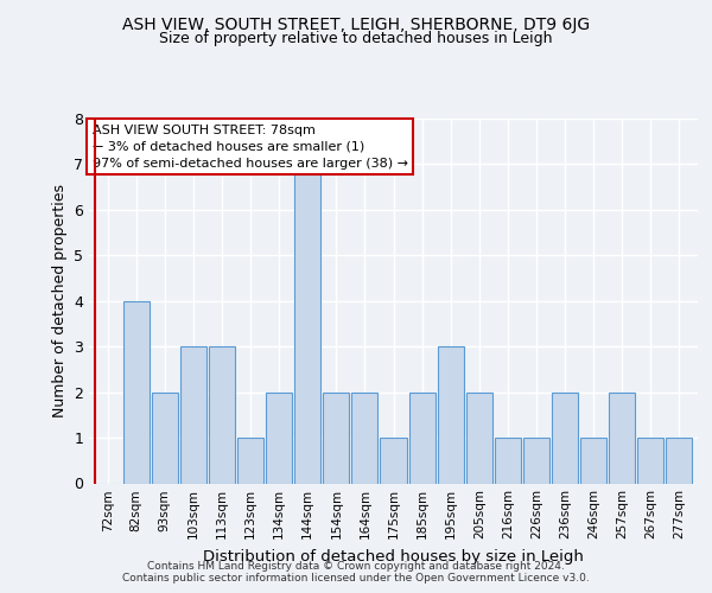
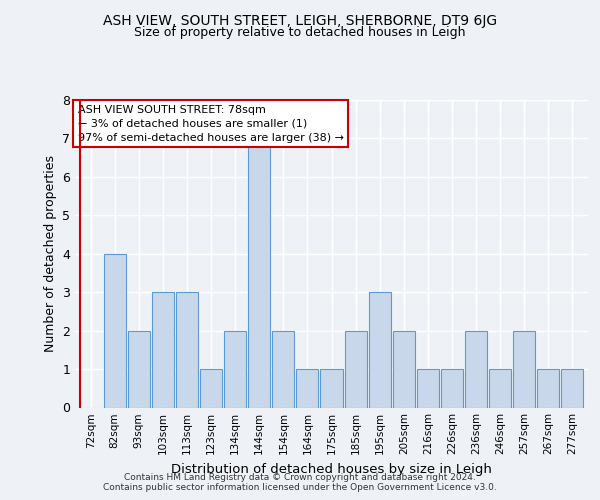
164sqm: 2 -> 1
